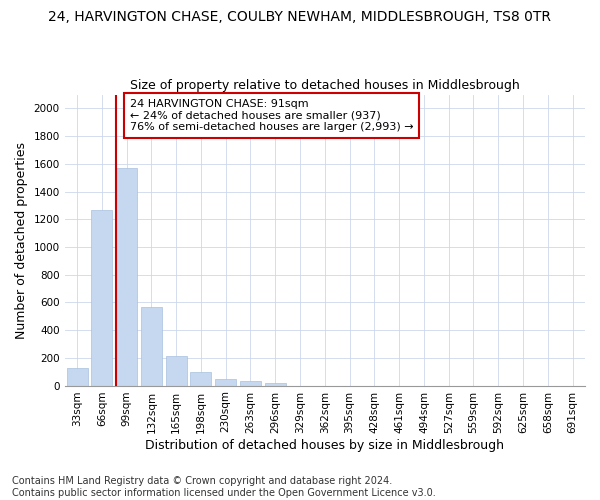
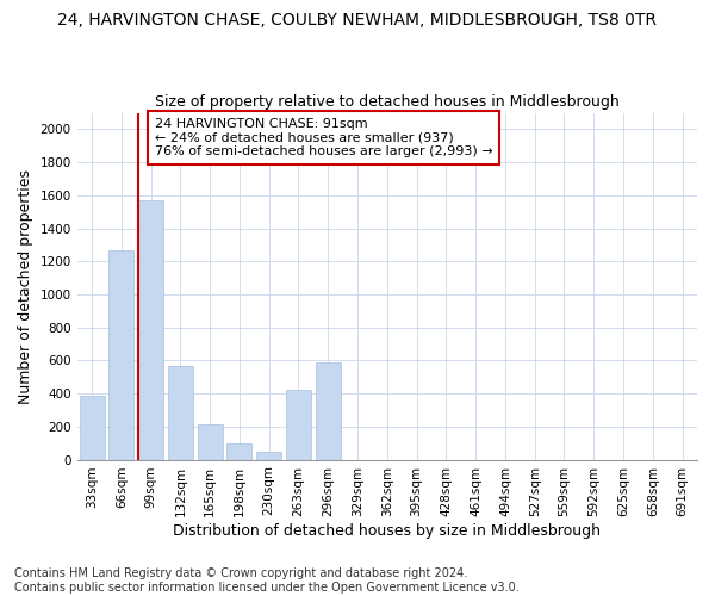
33sqm: 130 -> 390
263sqm: 30 -> 420
296sqm: 20 -> 590
